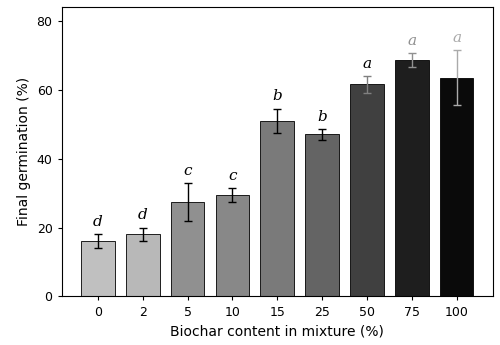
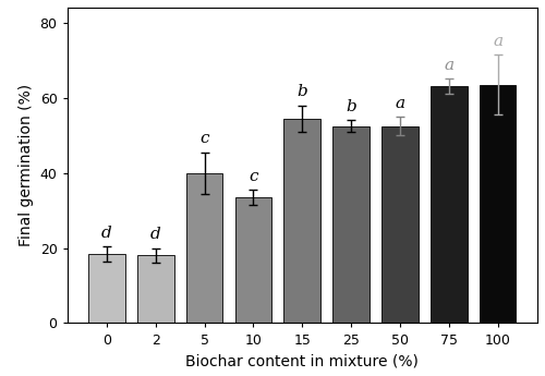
0: 16.0 -> 18.5
5: 27.5 -> 40.0
10: 29.5 -> 33.5
15: 51.0 -> 54.5
25: 47.0 -> 52.5
50: 61.5 -> 52.5
75: 68.5 -> 63.0
